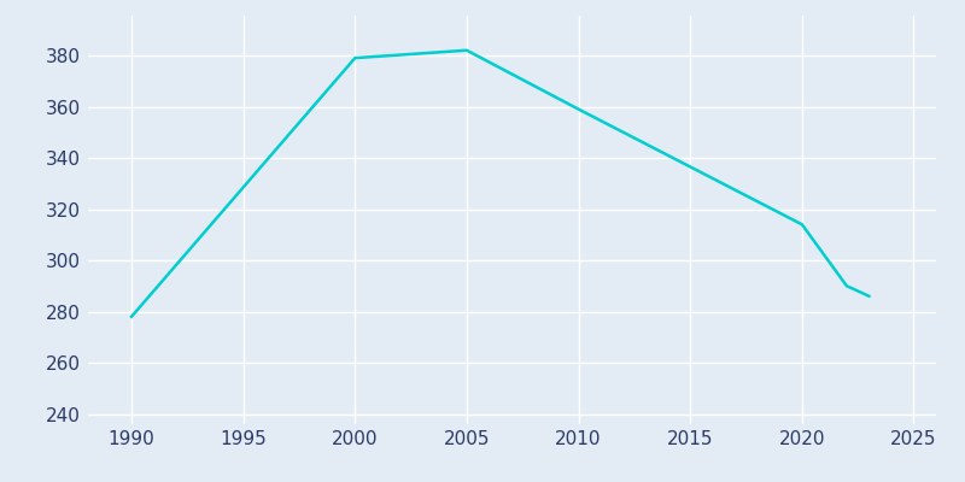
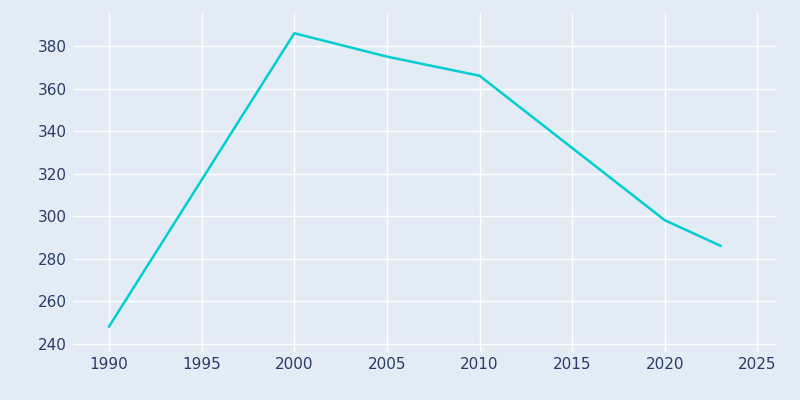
1990: 278 -> 248
2000: 379 -> 386
2005: 382 -> 375
2010: 359 -> 366
2020: 314 -> 298
